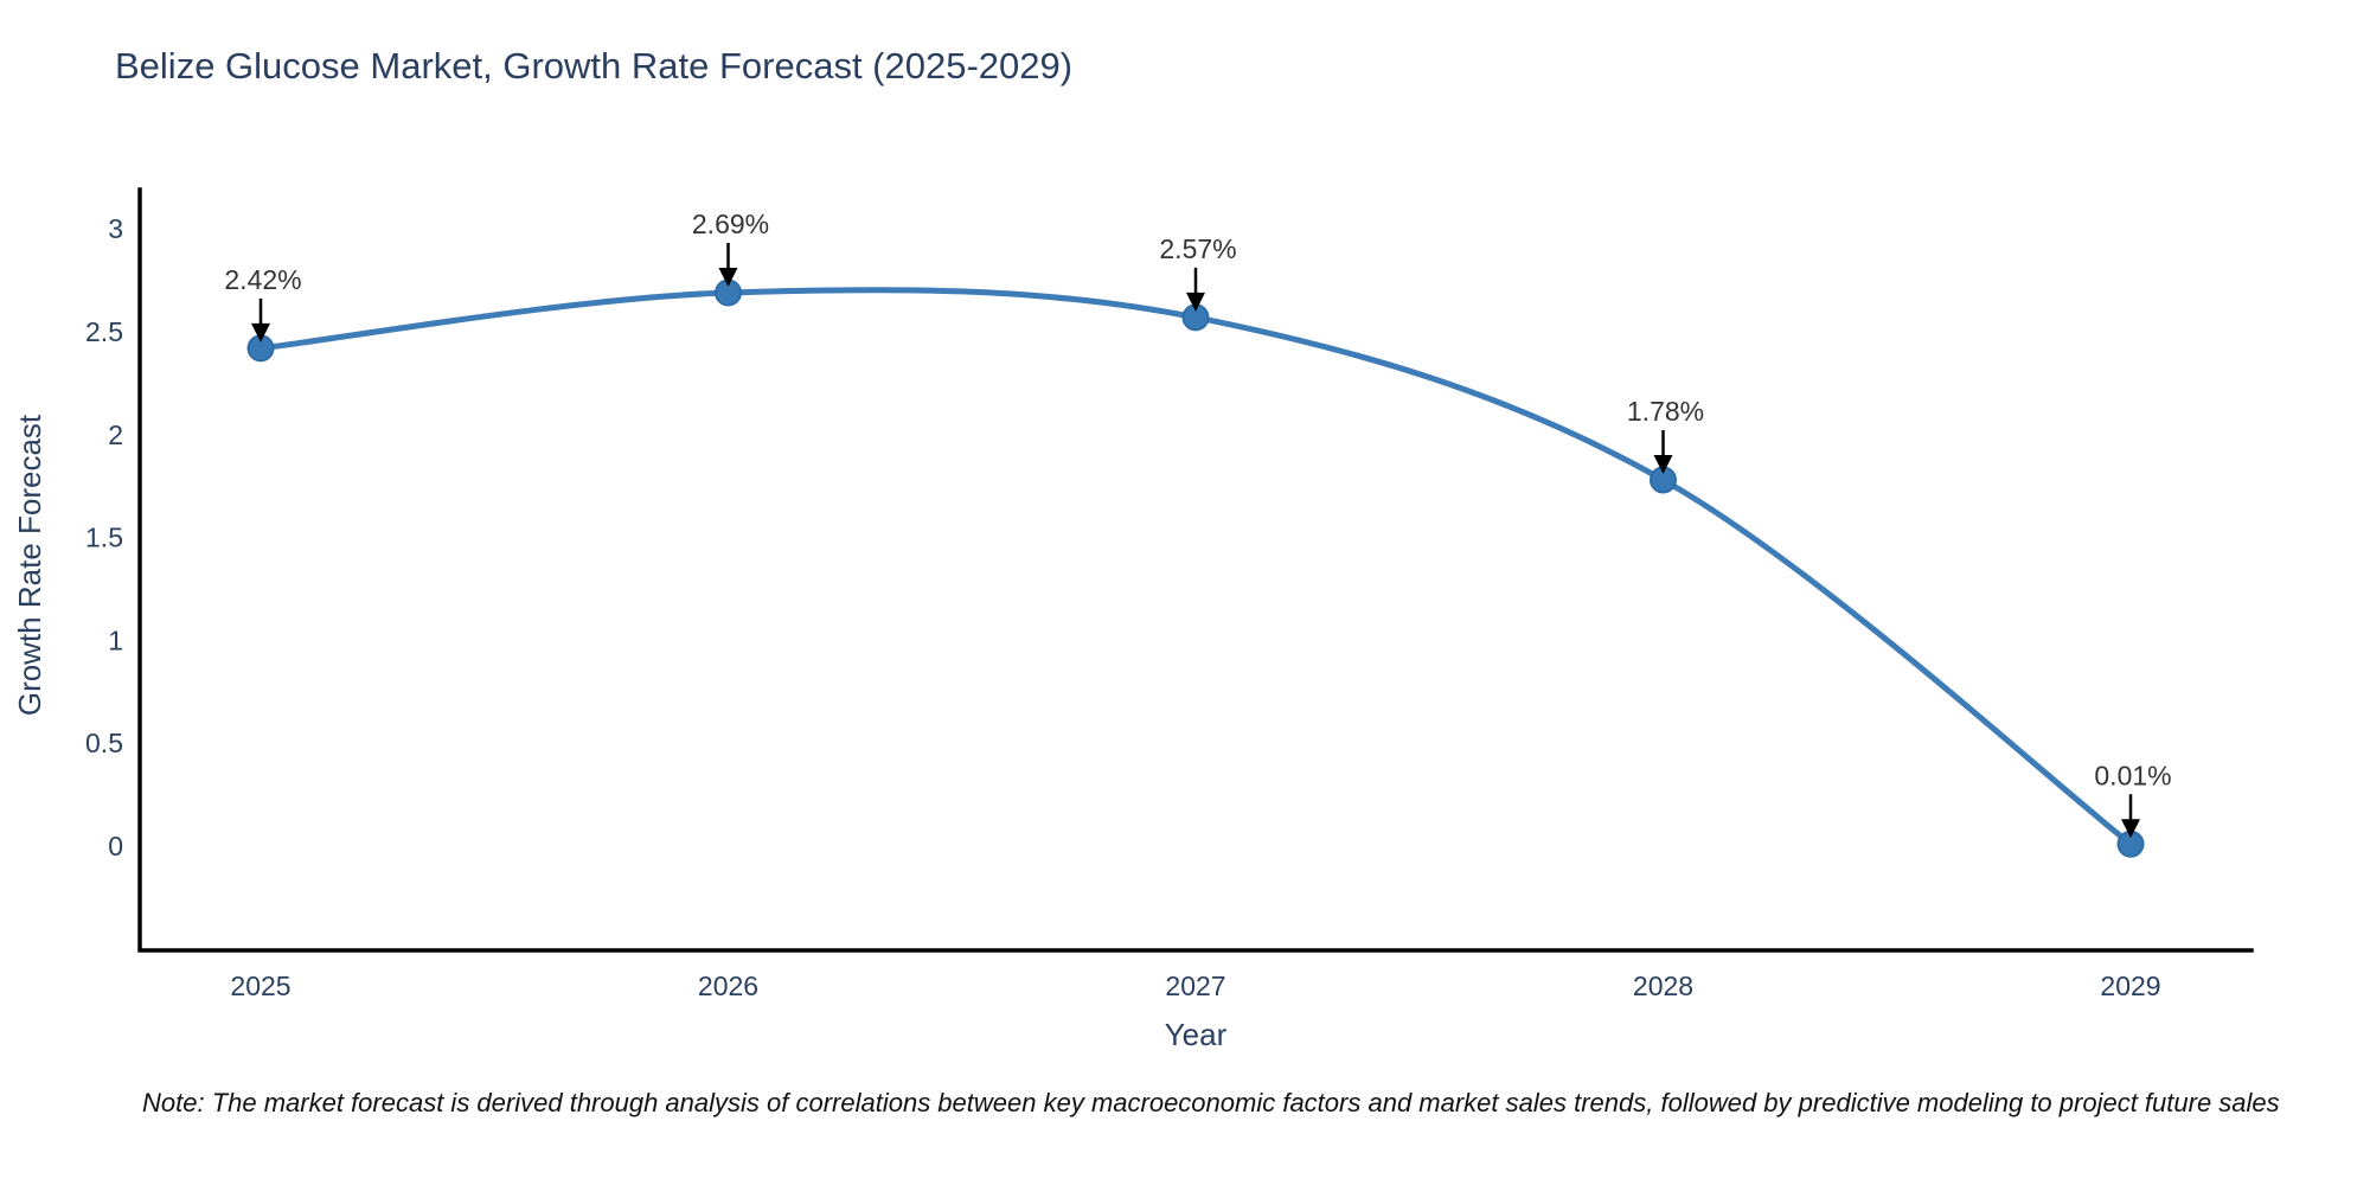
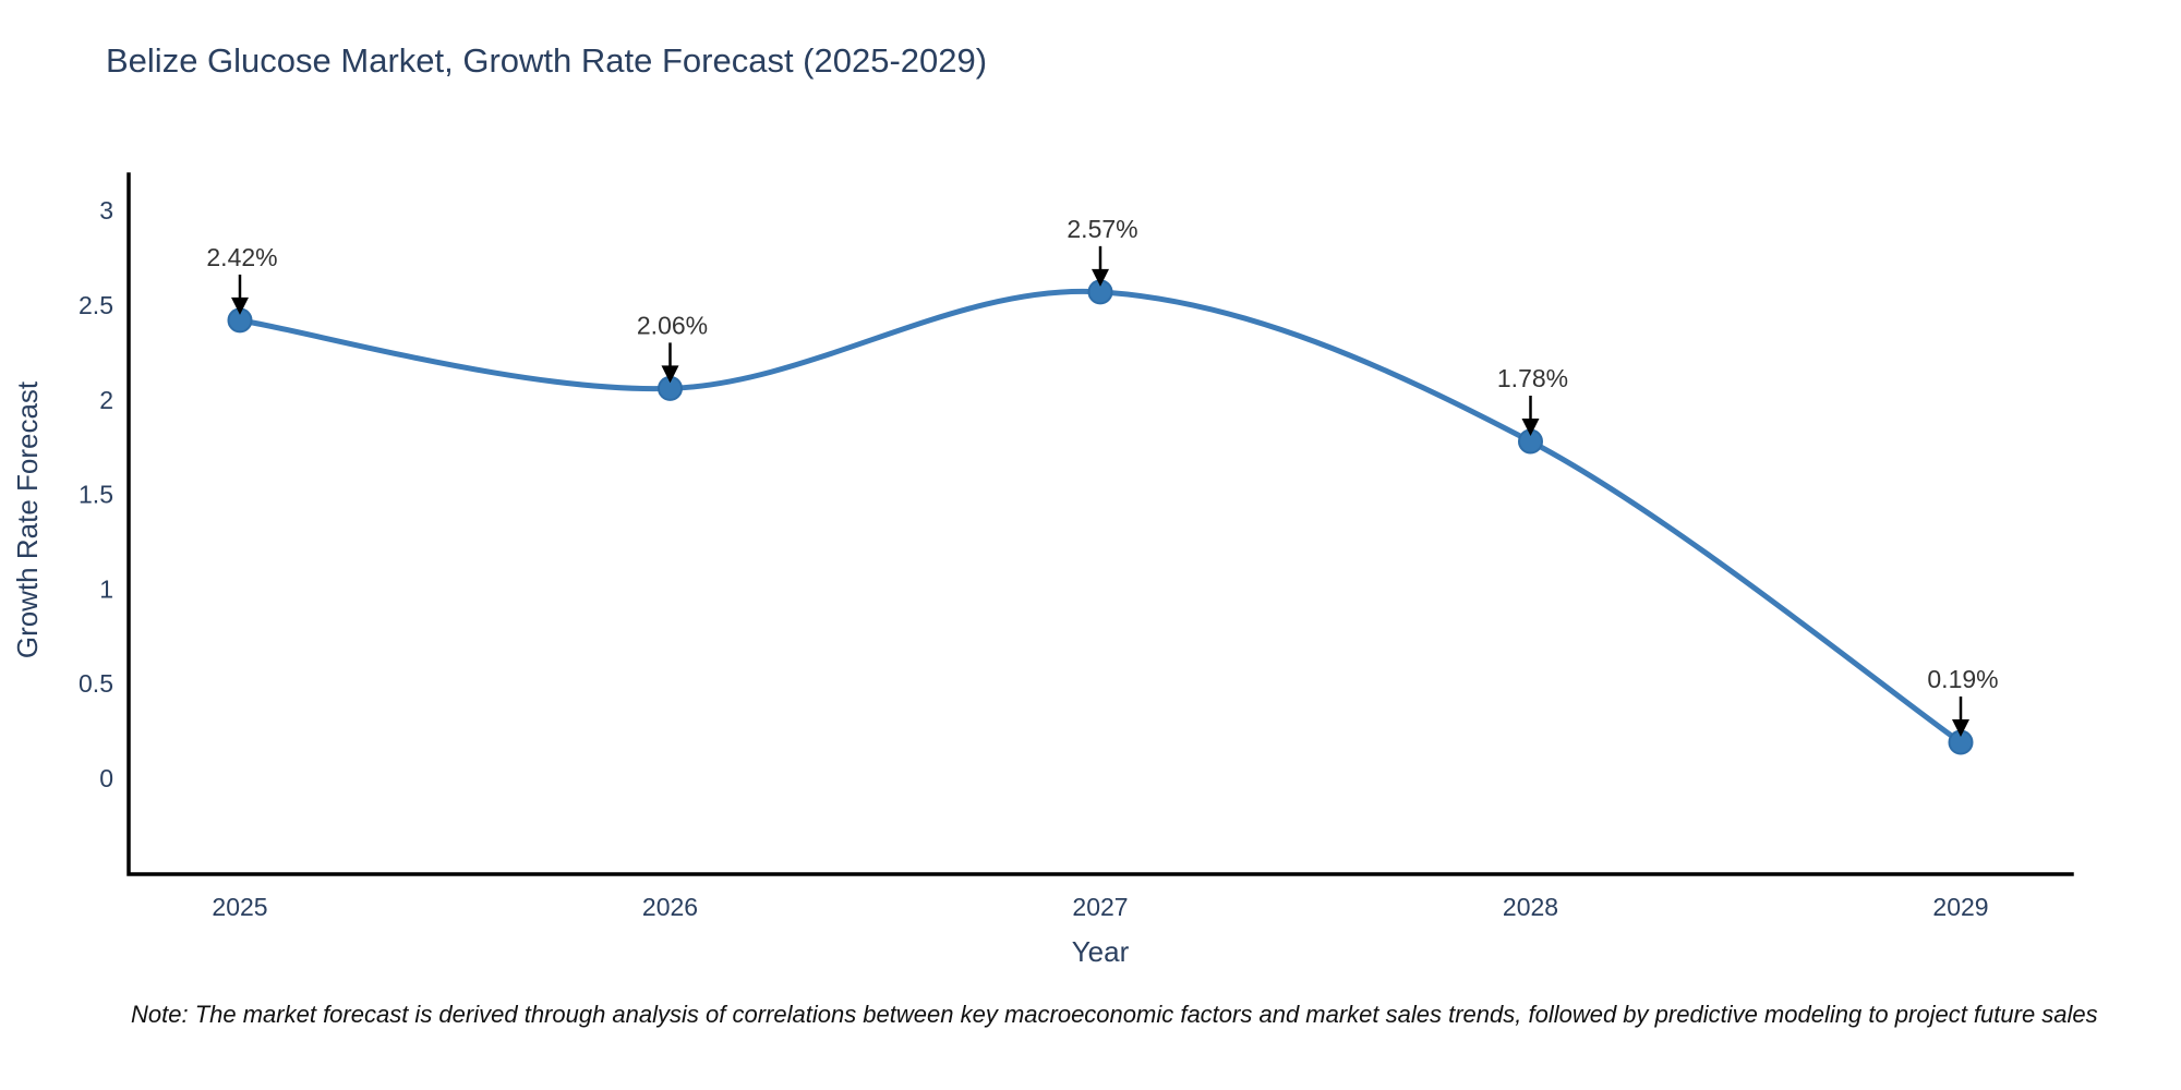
2026: 2.69% -> 2.06%
2029: 0.01% -> 0.19%
